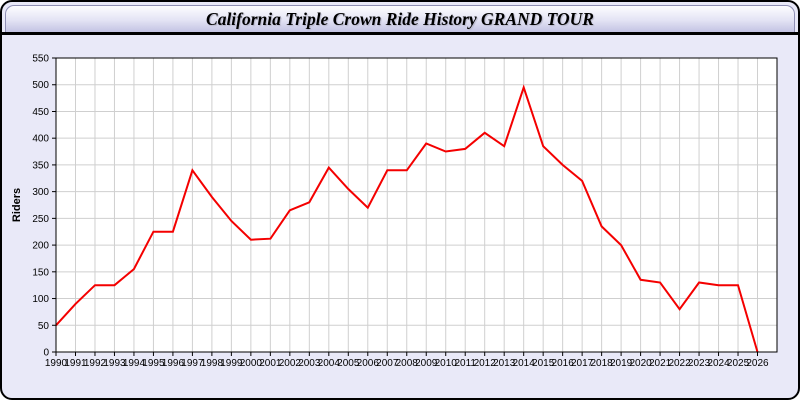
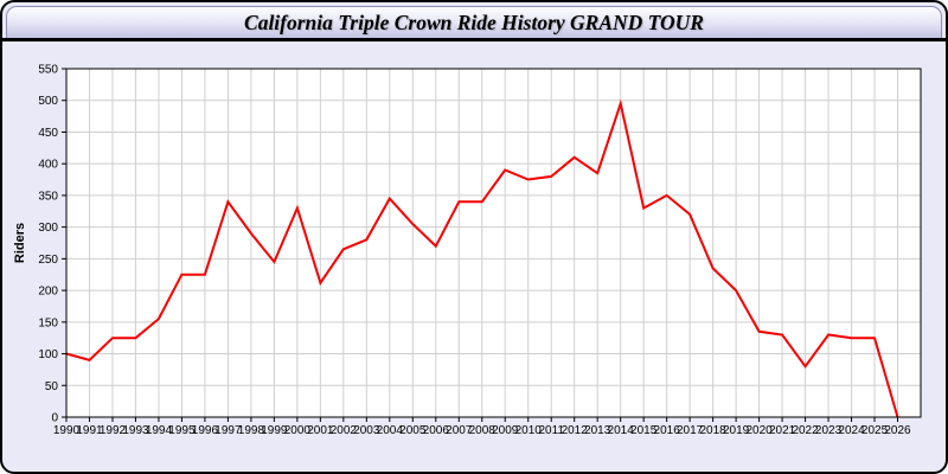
1990: 50 -> 100
2000: 210 -> 330
2015: 380 -> 330
